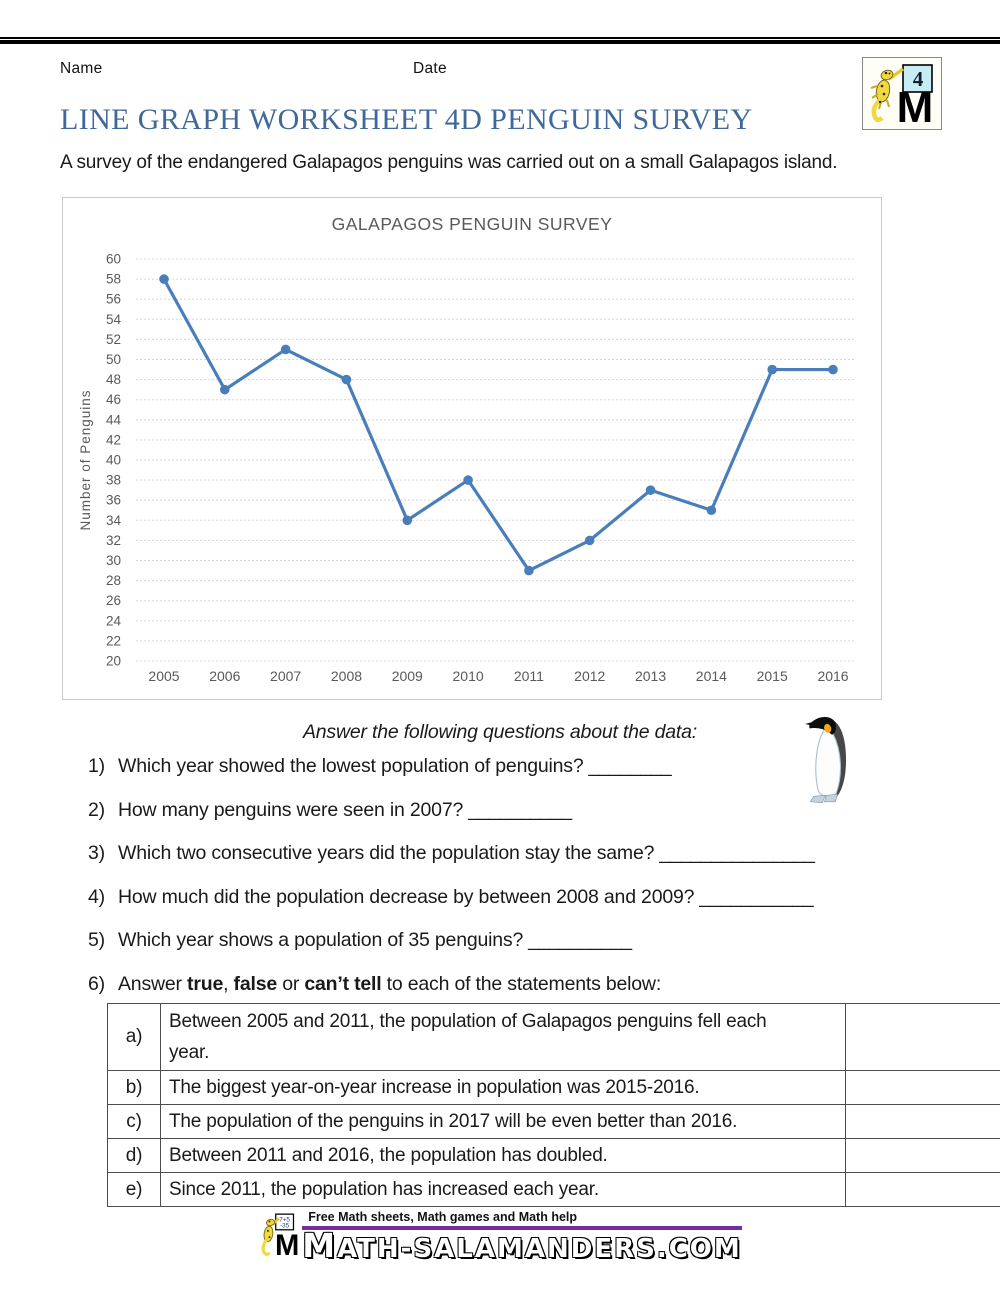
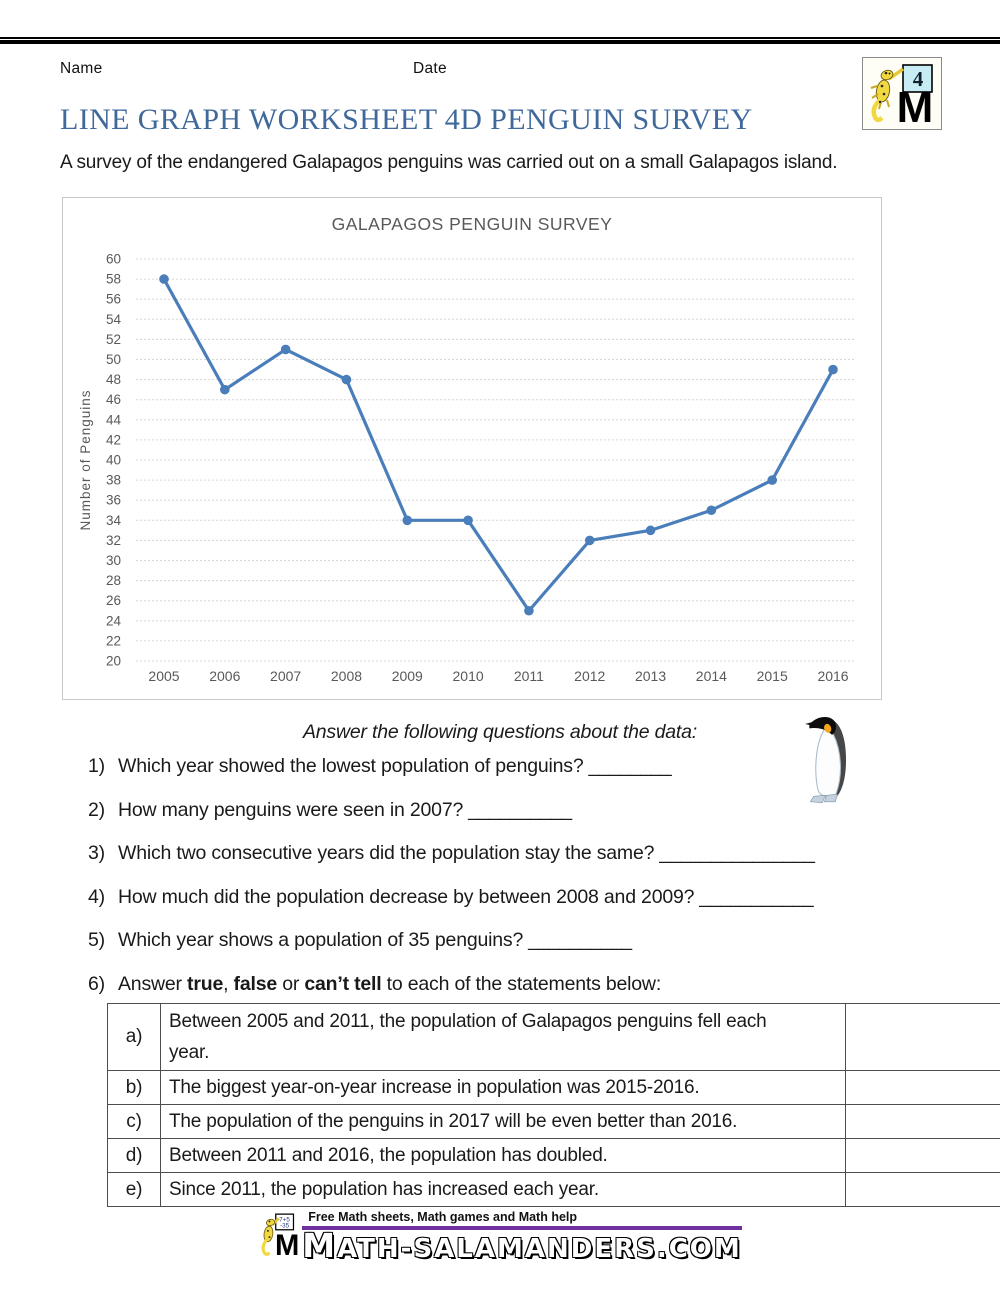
2010: 38 -> 34
2011: 29 -> 25
2013: 37 -> 33
2015: 49 -> 38
